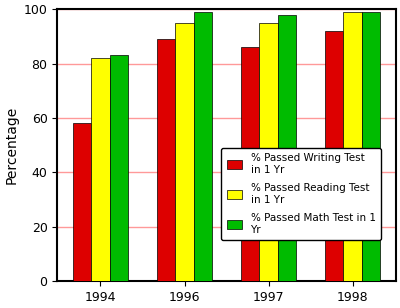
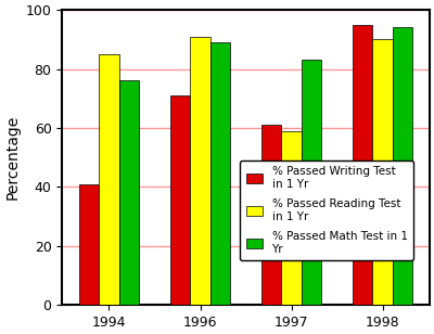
% Passed Writing Test in 1 Yr/1994: 58 -> 41
% Passed Reading Test in 1 Yr/1994: 82 -> 85
% Passed Math Test in 1 Yr/1994: 83 -> 76
% Passed Writing Test in 1 Yr/1996: 89 -> 71
% Passed Reading Test in 1 Yr/1996: 95 -> 91
% Passed Math Test in 1 Yr/1996: 99 -> 89
% Passed Writing Test in 1 Yr/1997: 86 -> 61
% Passed Reading Test in 1 Yr/1997: 95 -> 59
% Passed Math Test in 1 Yr/1997: 98 -> 83
% Passed Writing Test in 1 Yr/1998: 92 -> 95
% Passed Reading Test in 1 Yr/1998: 99 -> 90
% Passed Math Test in 1 Yr/1998: 99 -> 94
